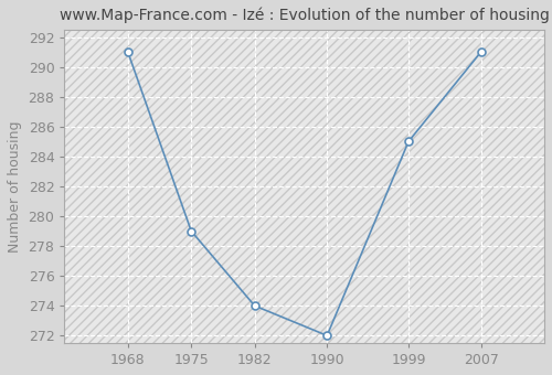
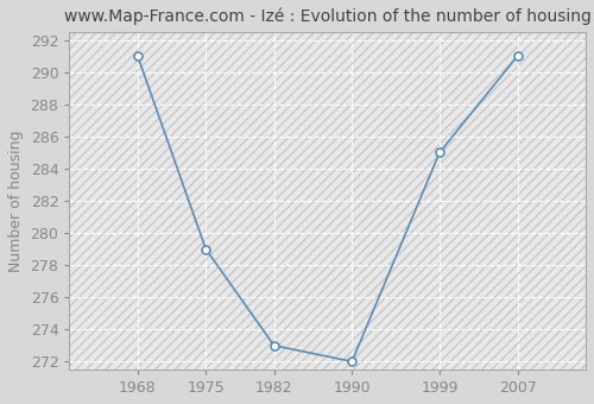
1982: 274 -> 273
